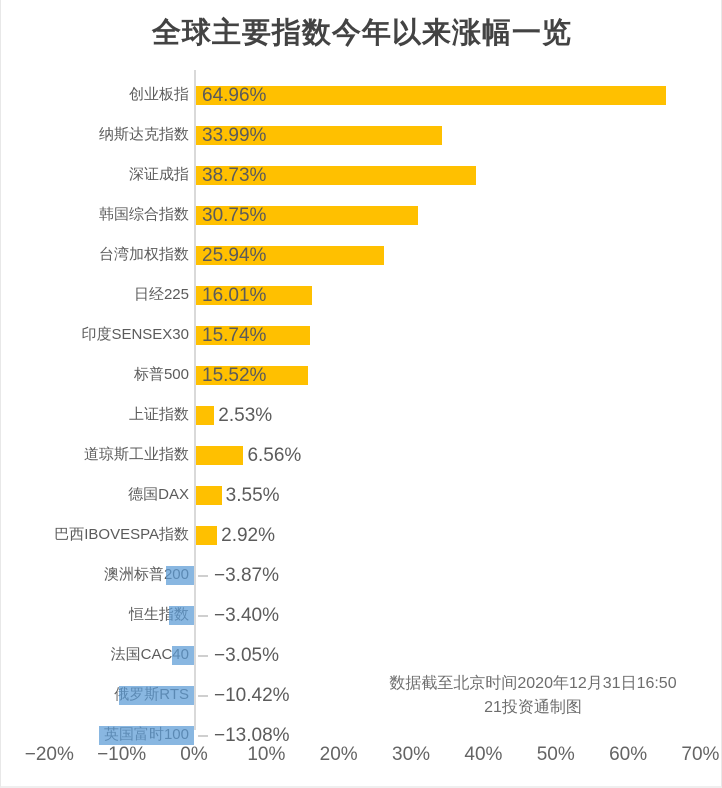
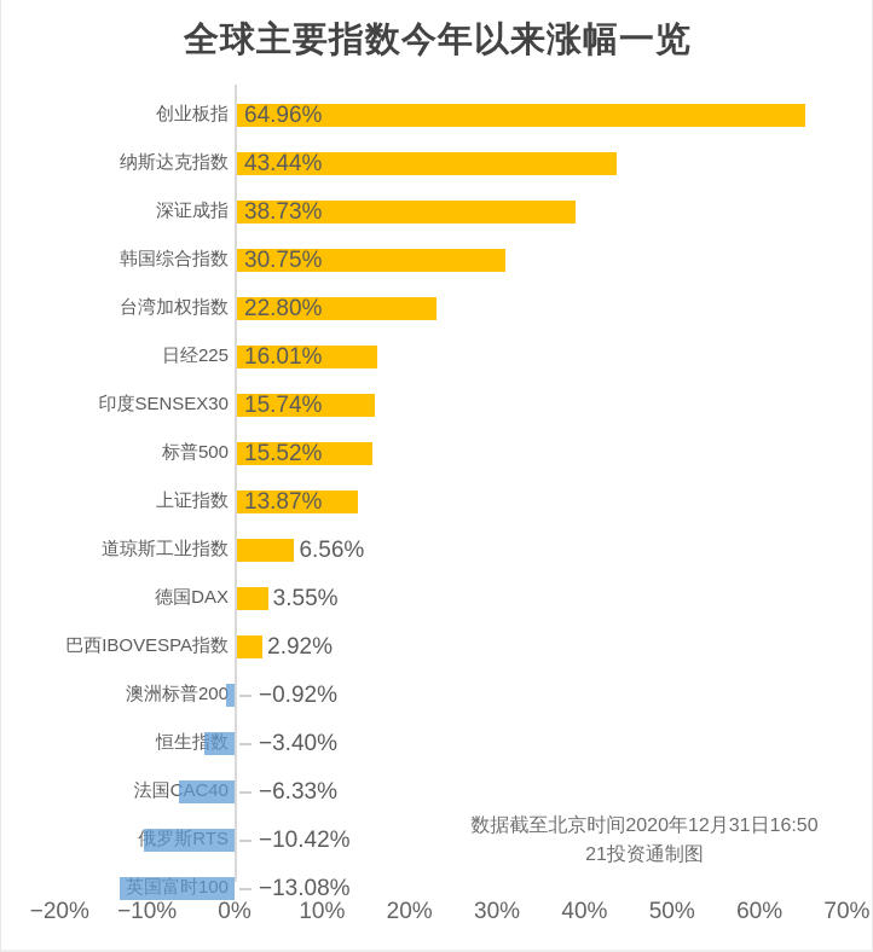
纳斯达克指数: 33.99% -> 43.44%
台湾加权指数: 25.94% -> 22.80%
上证指数: 2.53% -> 13.87%
澳洲标普200: −3.87% -> −0.92%
法国CAC40: −3.05% -> −6.33%
